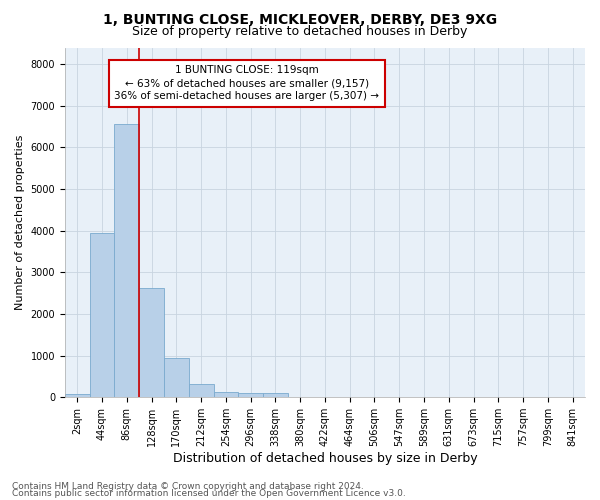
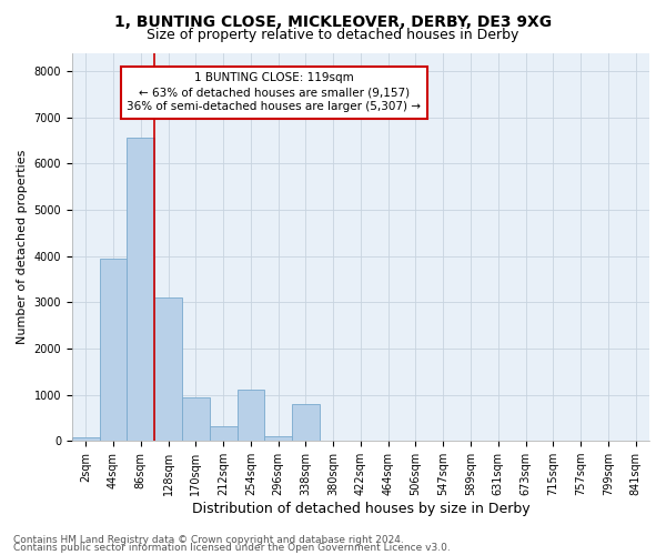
128sqm: 2620 -> 3100
254sqm: 130 -> 1100
338sqm: 100 -> 800
